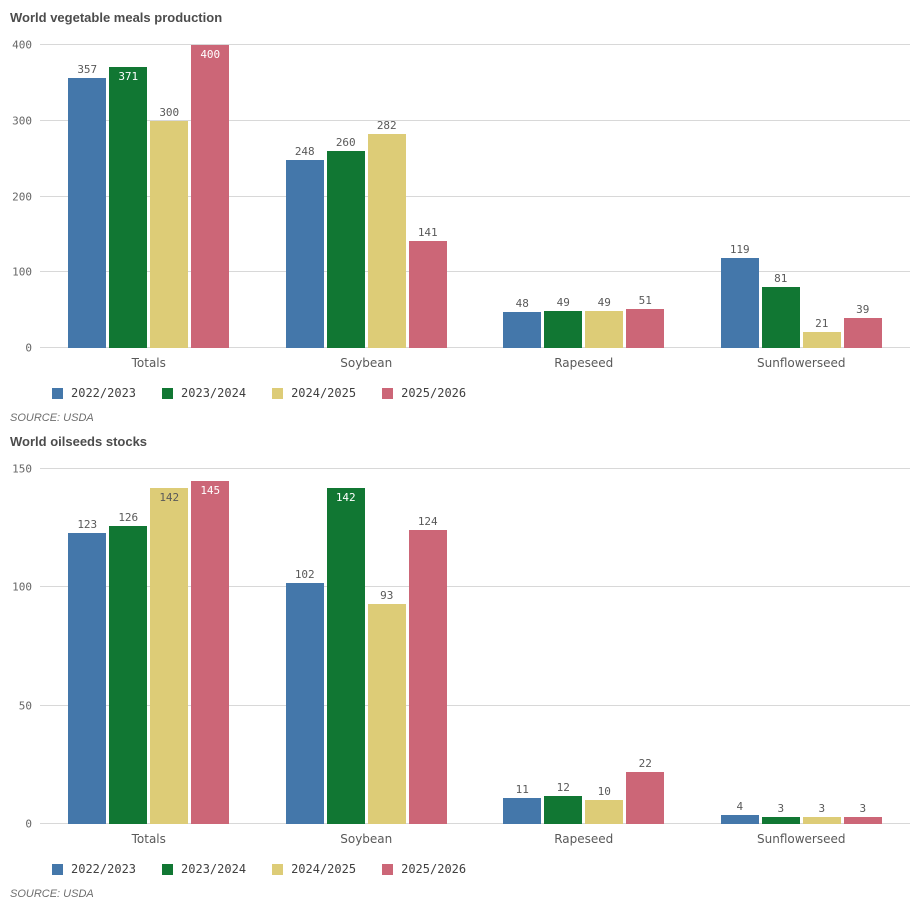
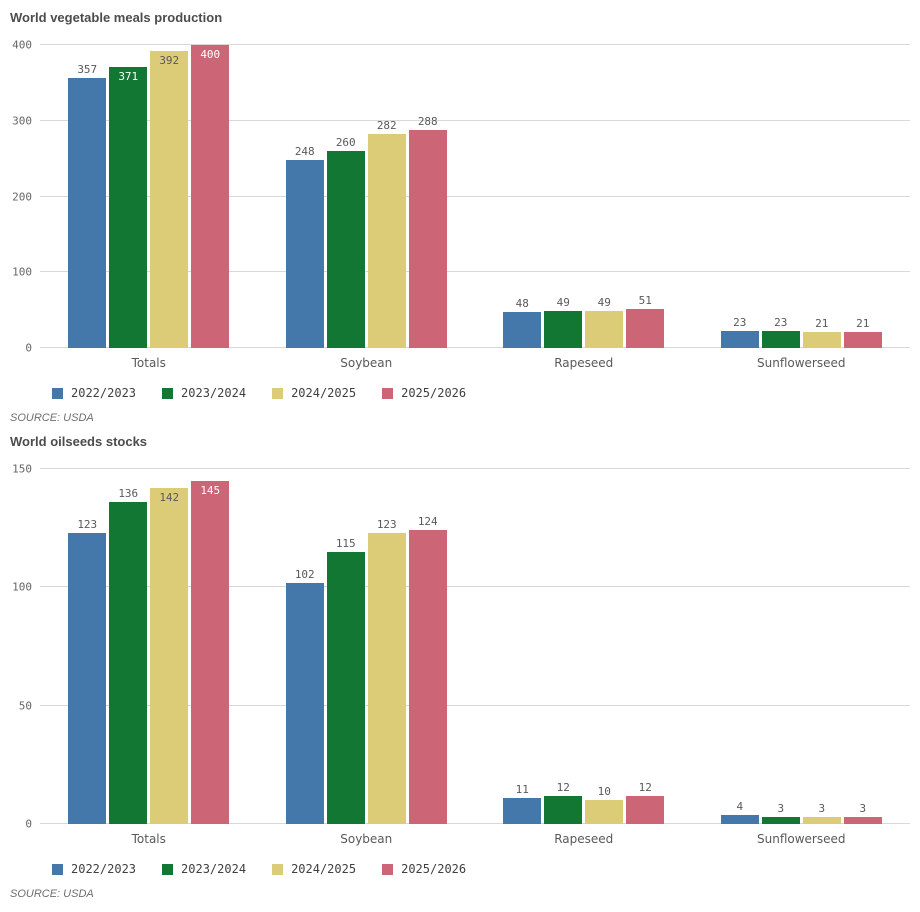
World vegetable meals production/2024/2025/Totals: 300 -> 392
World vegetable meals production/2025/2026/Soybean: 141 -> 288
World vegetable meals production/2022/2023/Sunflowerseed: 119 -> 23
World vegetable meals production/2023/2024/Sunflowerseed: 81 -> 23
World vegetable meals production/2025/2026/Sunflowerseed: 39 -> 21
World oilseeds stocks/2023/2024/Totals: 126 -> 136
World oilseeds stocks/2023/2024/Soybean: 142 -> 115
World oilseeds stocks/2024/2025/Soybean: 93 -> 123
World oilseeds stocks/2025/2026/Rapeseed: 22 -> 12
